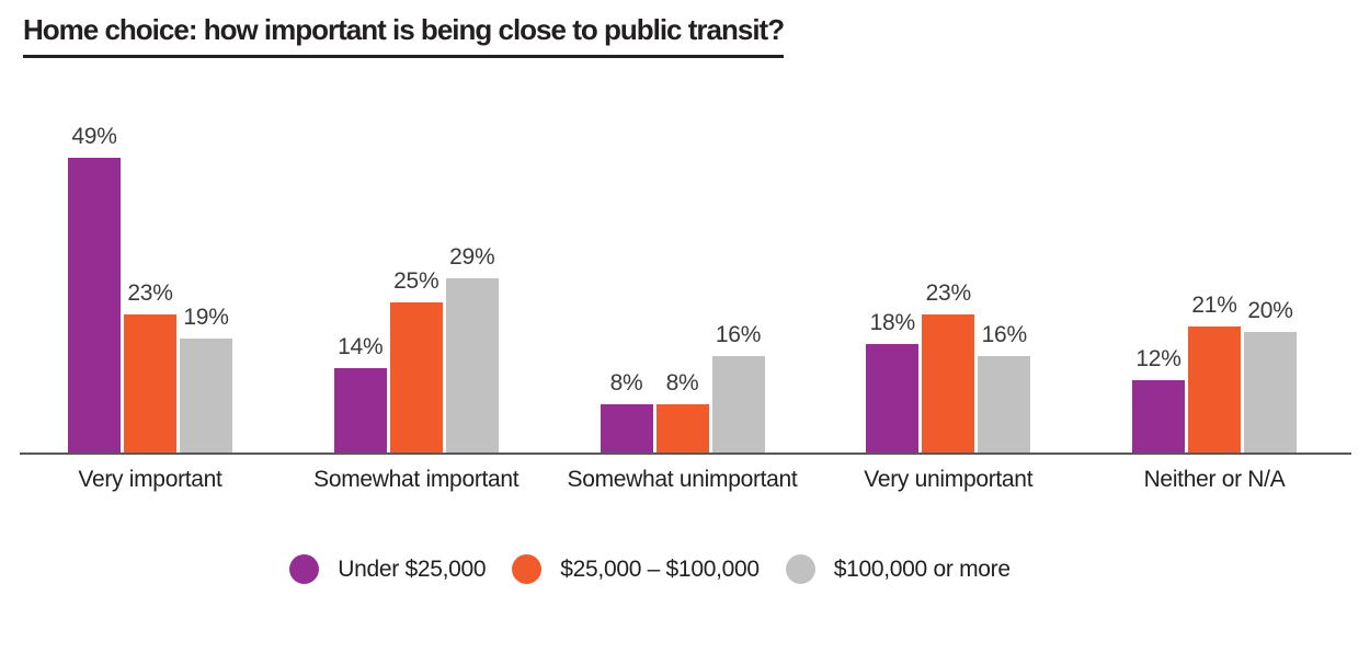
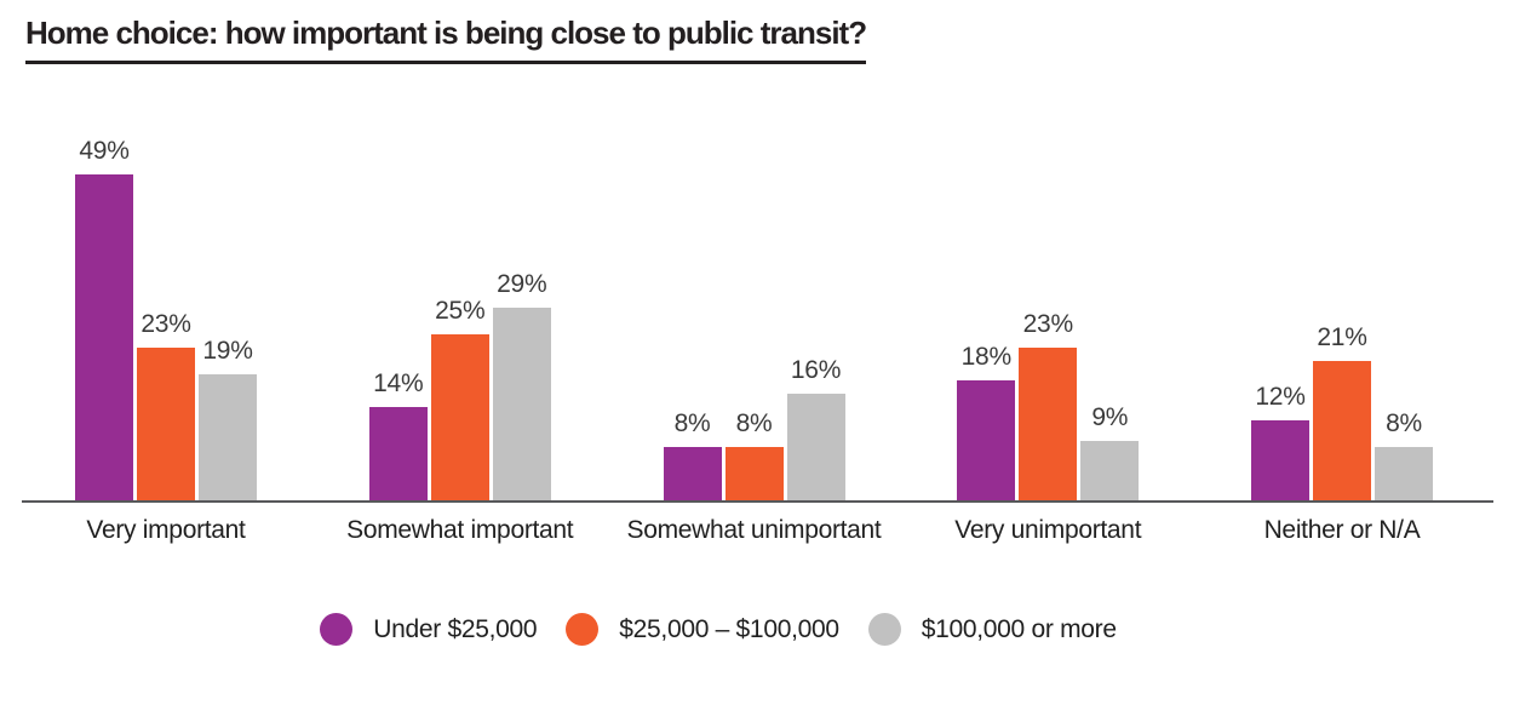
$100,000 or more/Very unimportant: 16% -> 9%
$100,000 or more/Neither or N/A: 20% -> 8%
